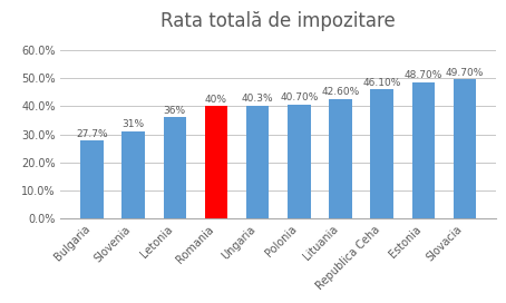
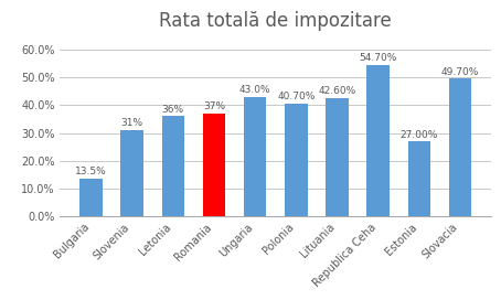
Bulgaria: 27.7% -> 13.5%
Romania: 40% -> 37%
Ungaria: 40.3% -> 43.0%
Republica Ceha: 46.10% -> 54.70%
Estonia: 48.70% -> 27.00%
